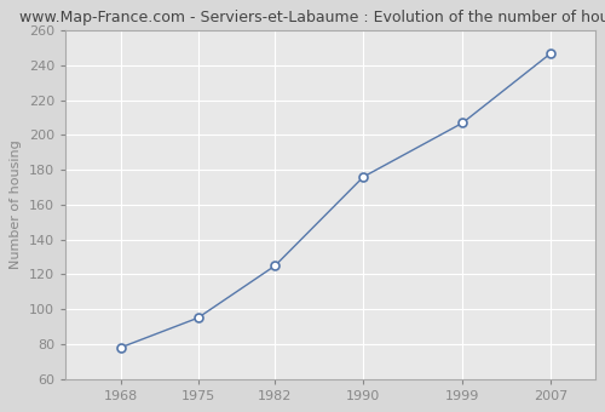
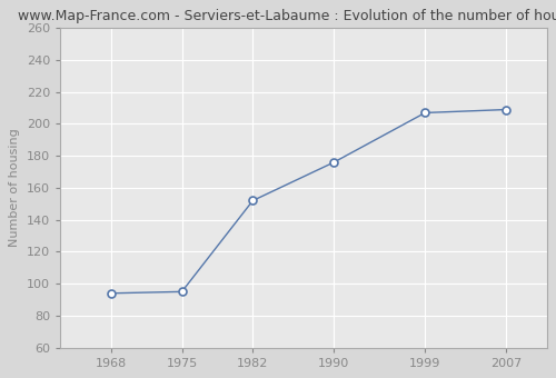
1968: 78 -> 94
1982: 125 -> 152
2007: 247 -> 209
